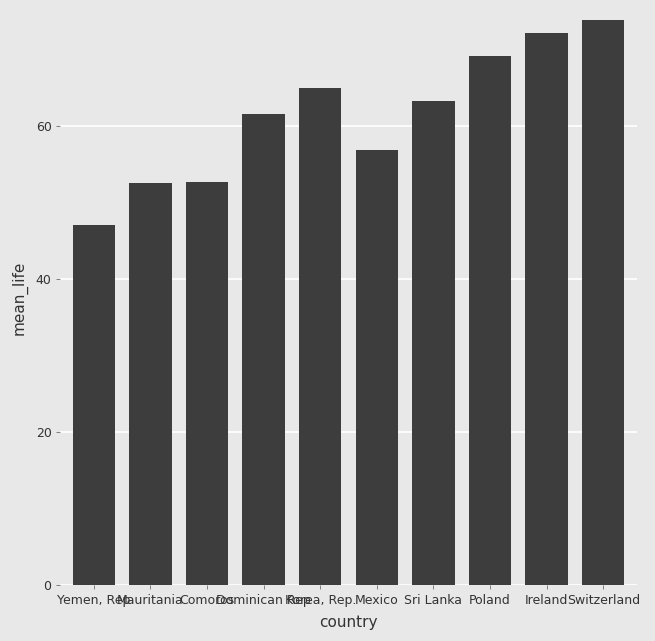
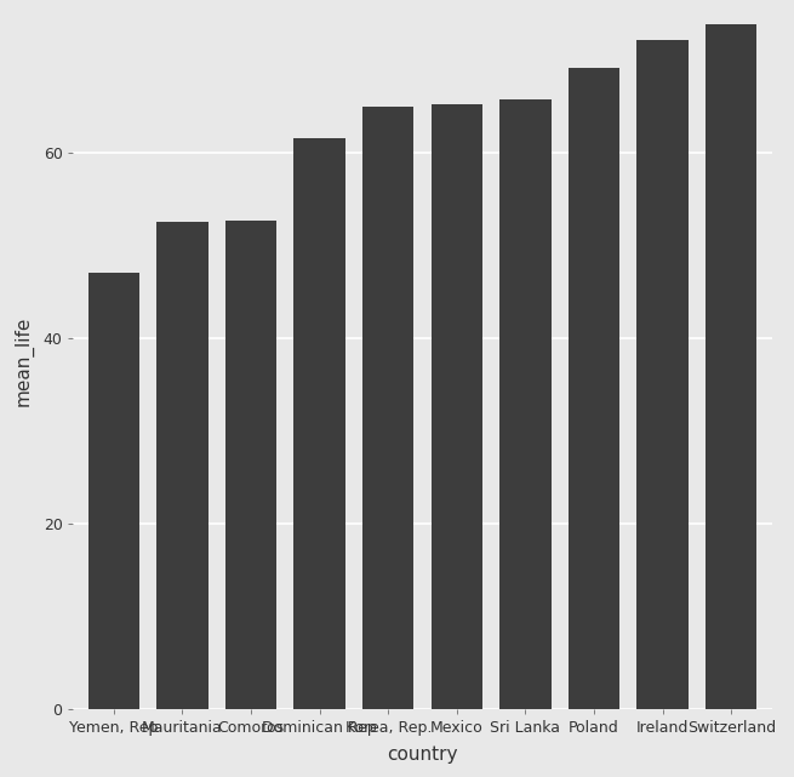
Mexico: 56.8 -> 65.2
Sri Lanka: 63.2 -> 65.8
